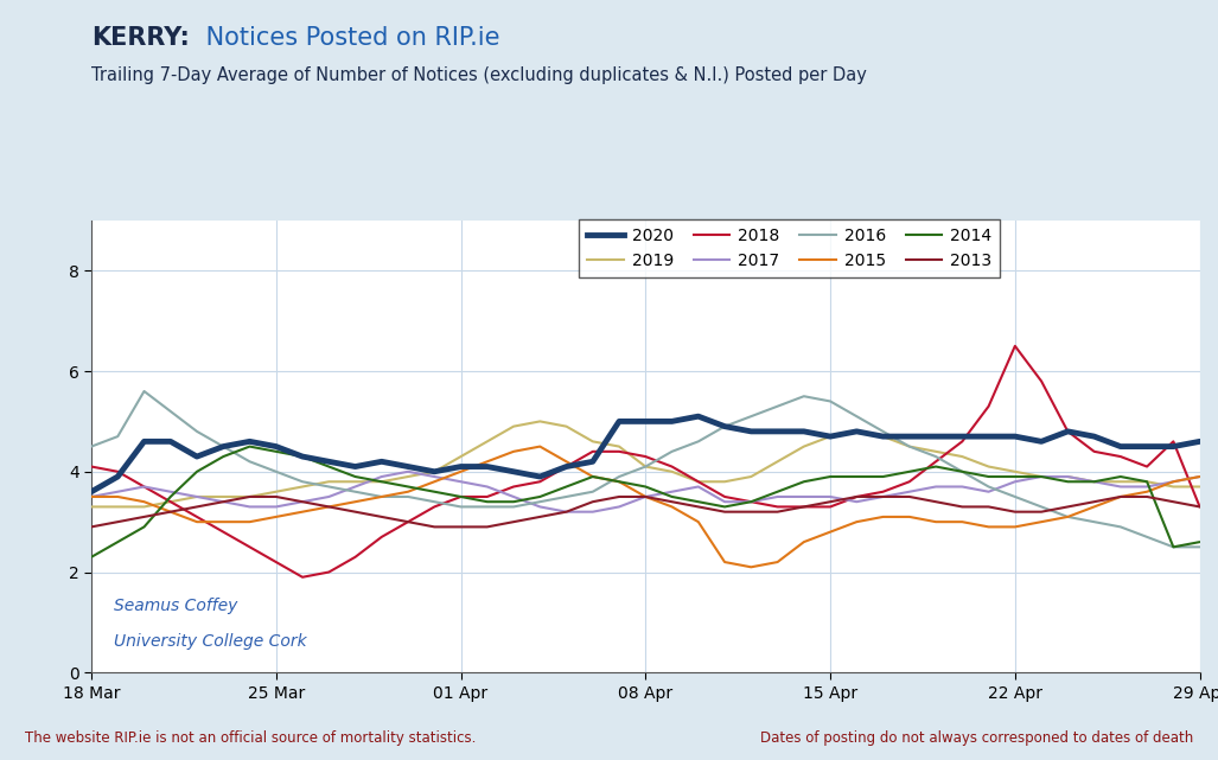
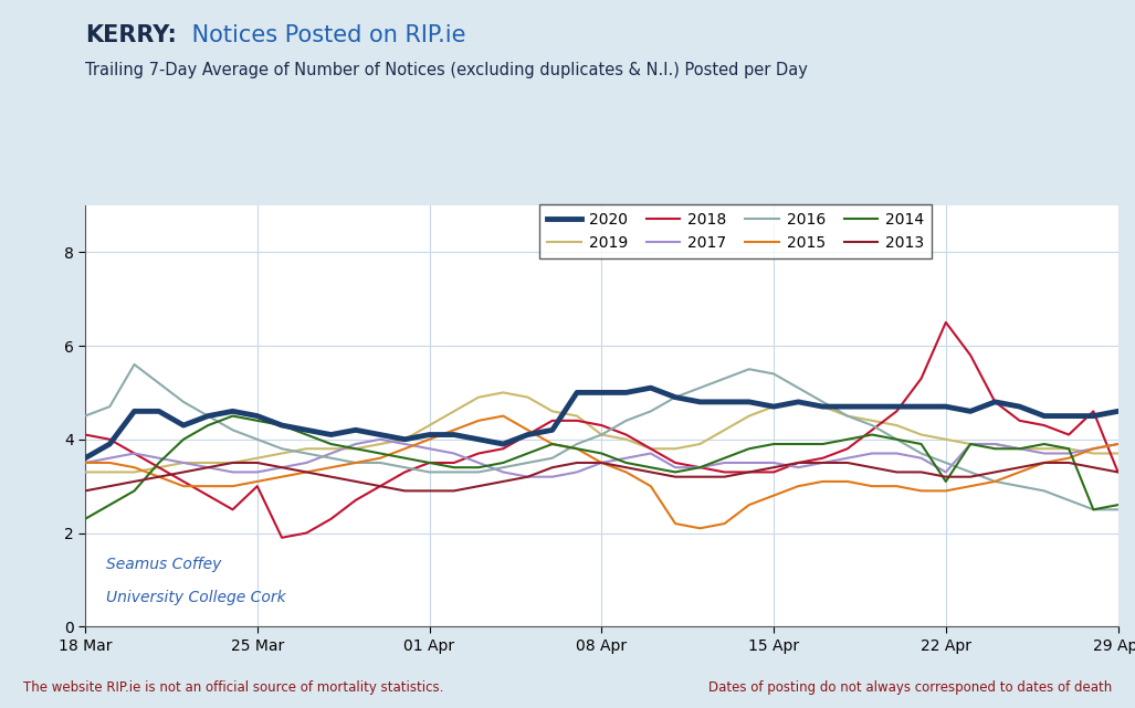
2018/25 Mar: 2.2 -> 3.0
2017/22 Apr: 3.8 -> 3.3
2014/22 Apr: 3.9 -> 3.1
